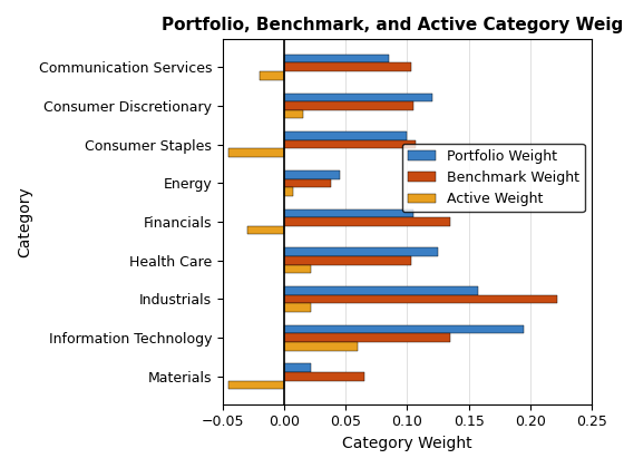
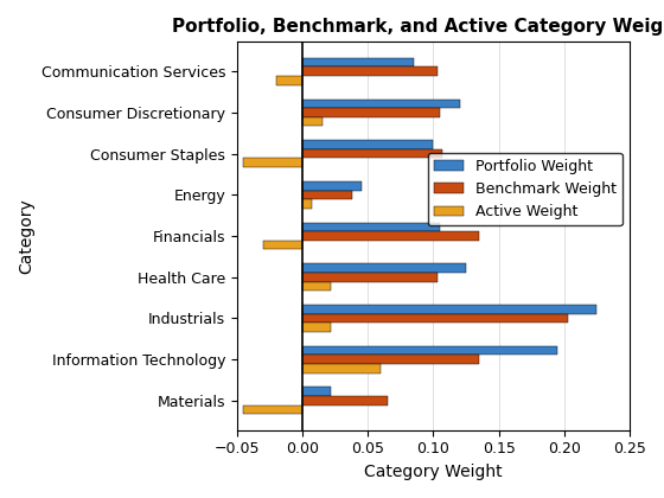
Portfolio Weight/Industrials: 0.158 -> 0.225
Benchmark Weight/Industrials: 0.222 -> 0.203
